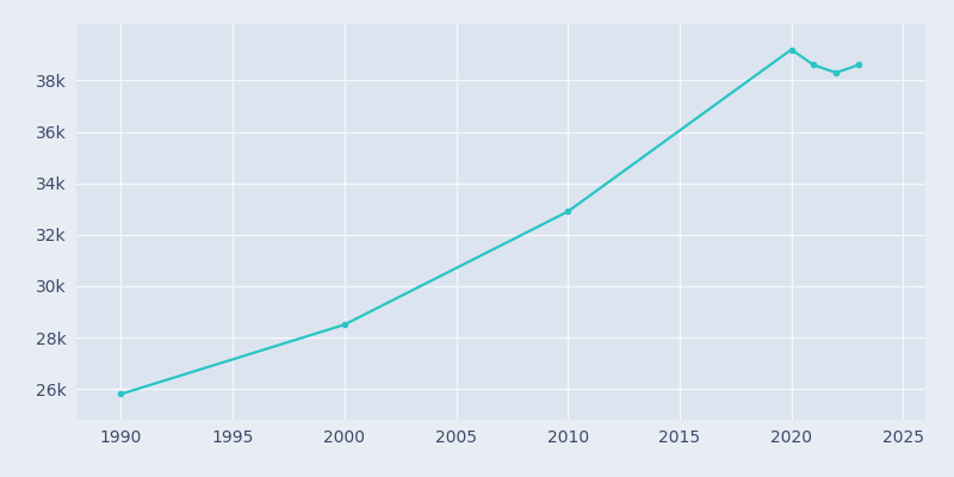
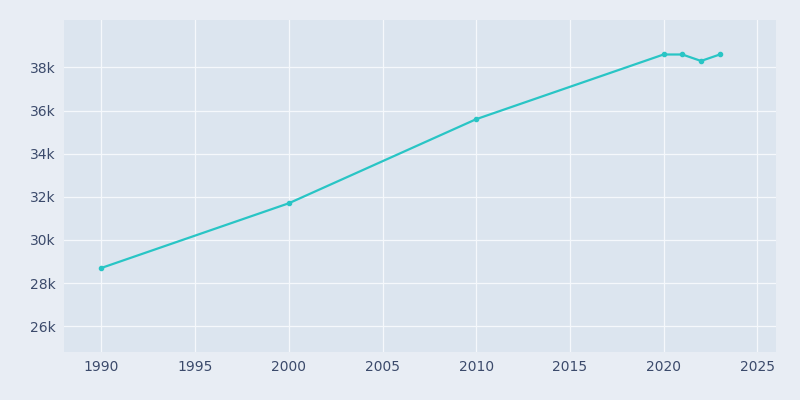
1990: 25.8k -> 28.7k
2000: 28.5k -> 31.7k
2010: 32.9k -> 35.6k
2020: 39.2k -> 38.6k
